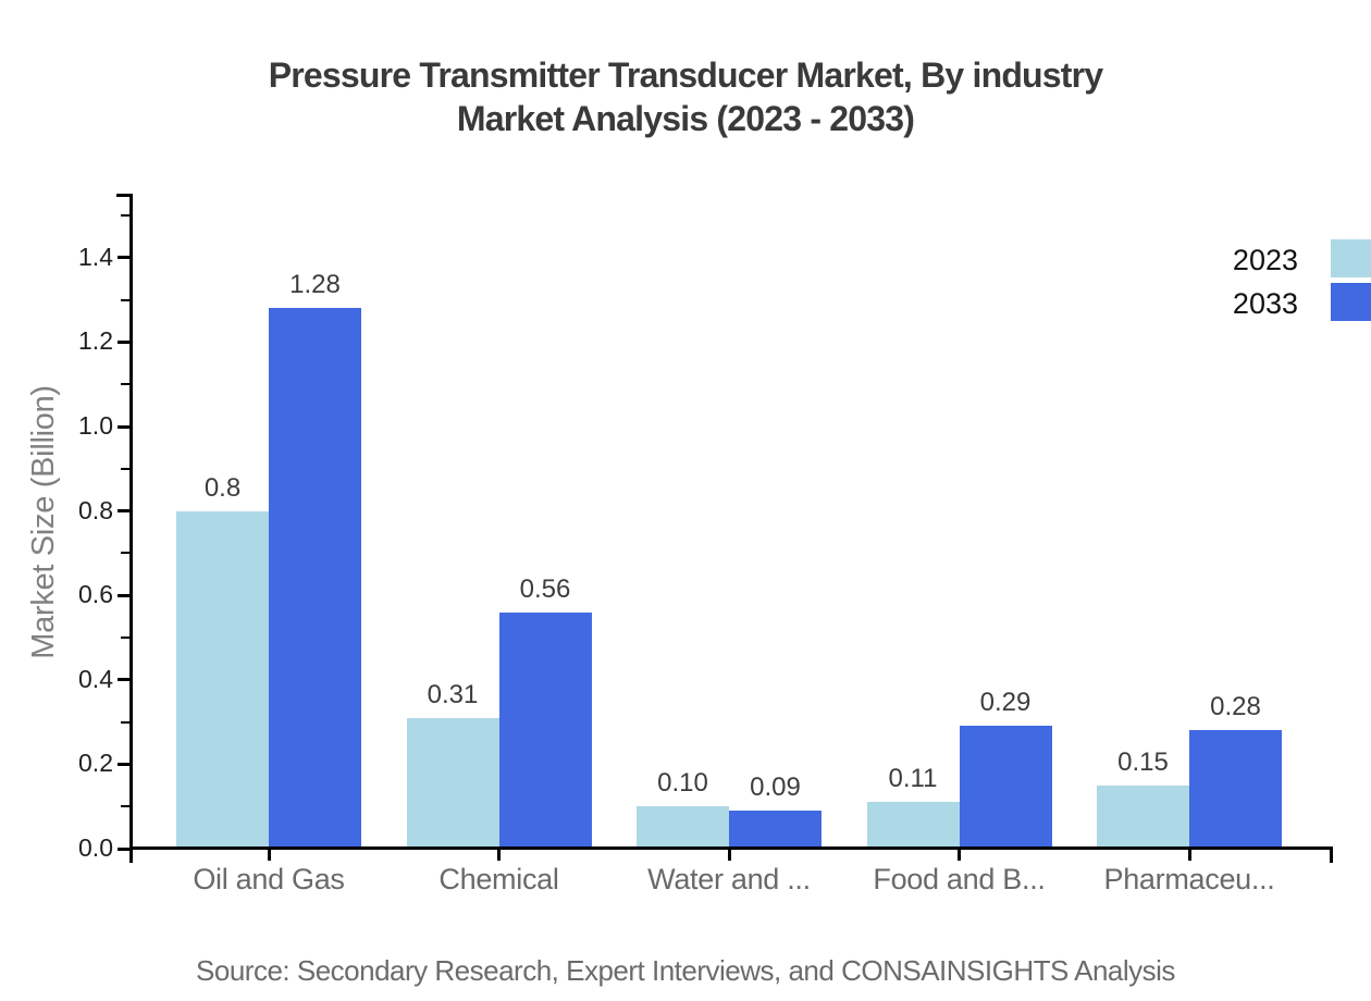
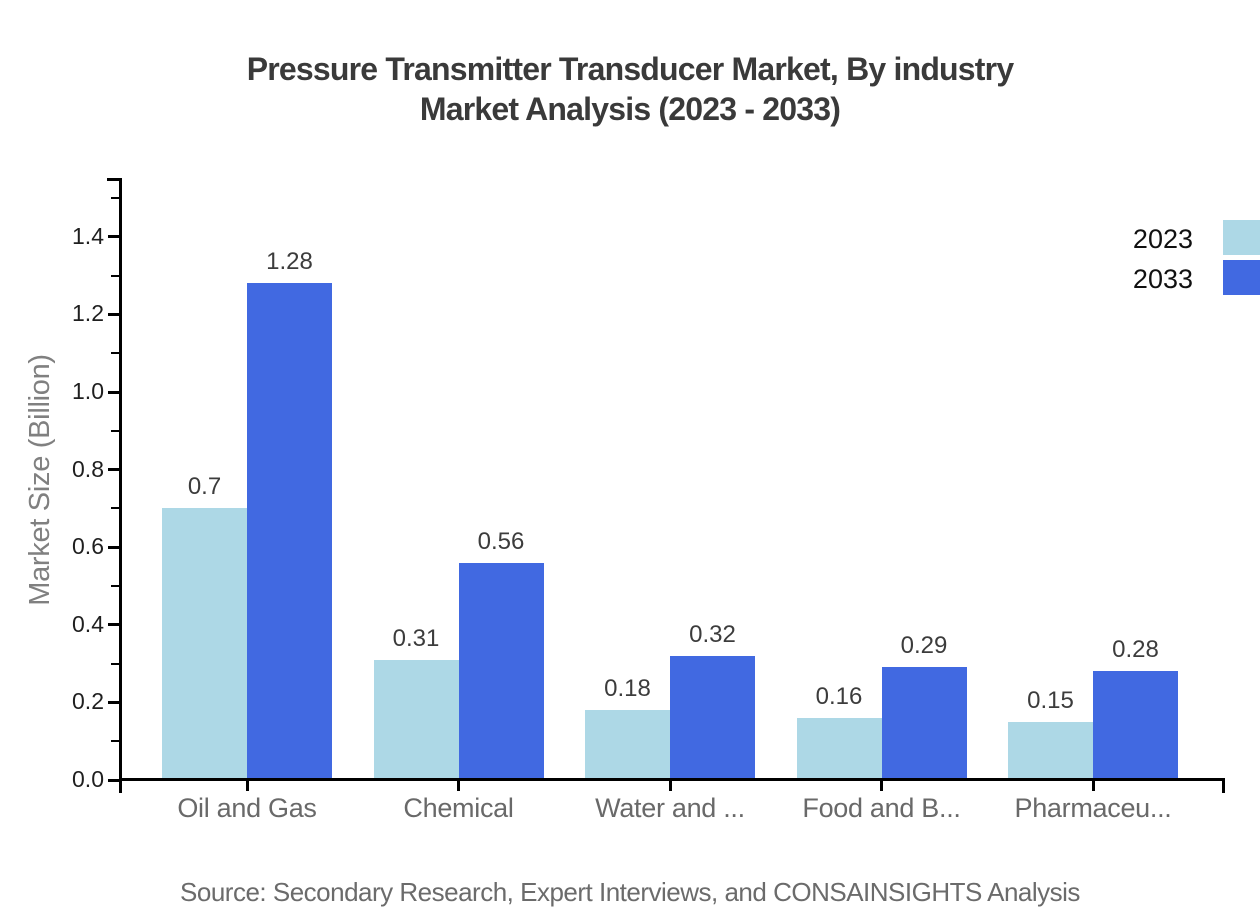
2023/Oil and Gas: 0.8 -> 0.7
2023/Water and ...: 0.10 -> 0.18
2033/Water and ...: 0.09 -> 0.32
2023/Food and B...: 0.11 -> 0.16
